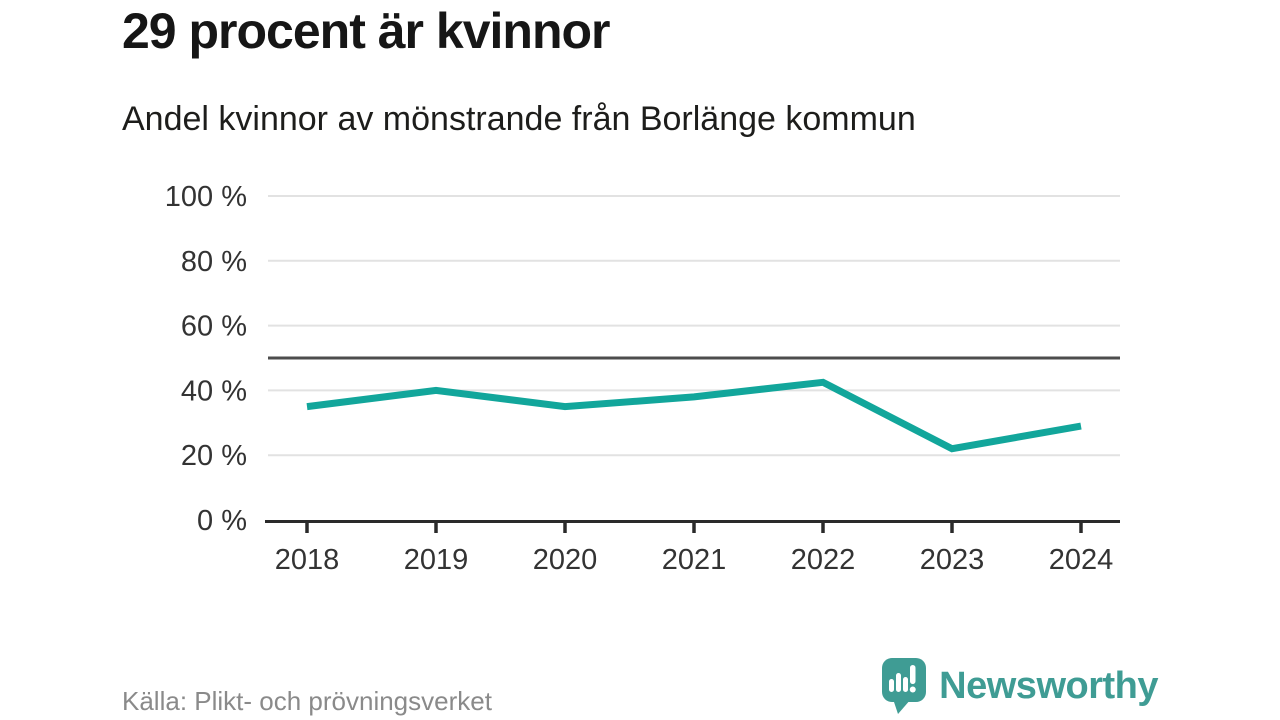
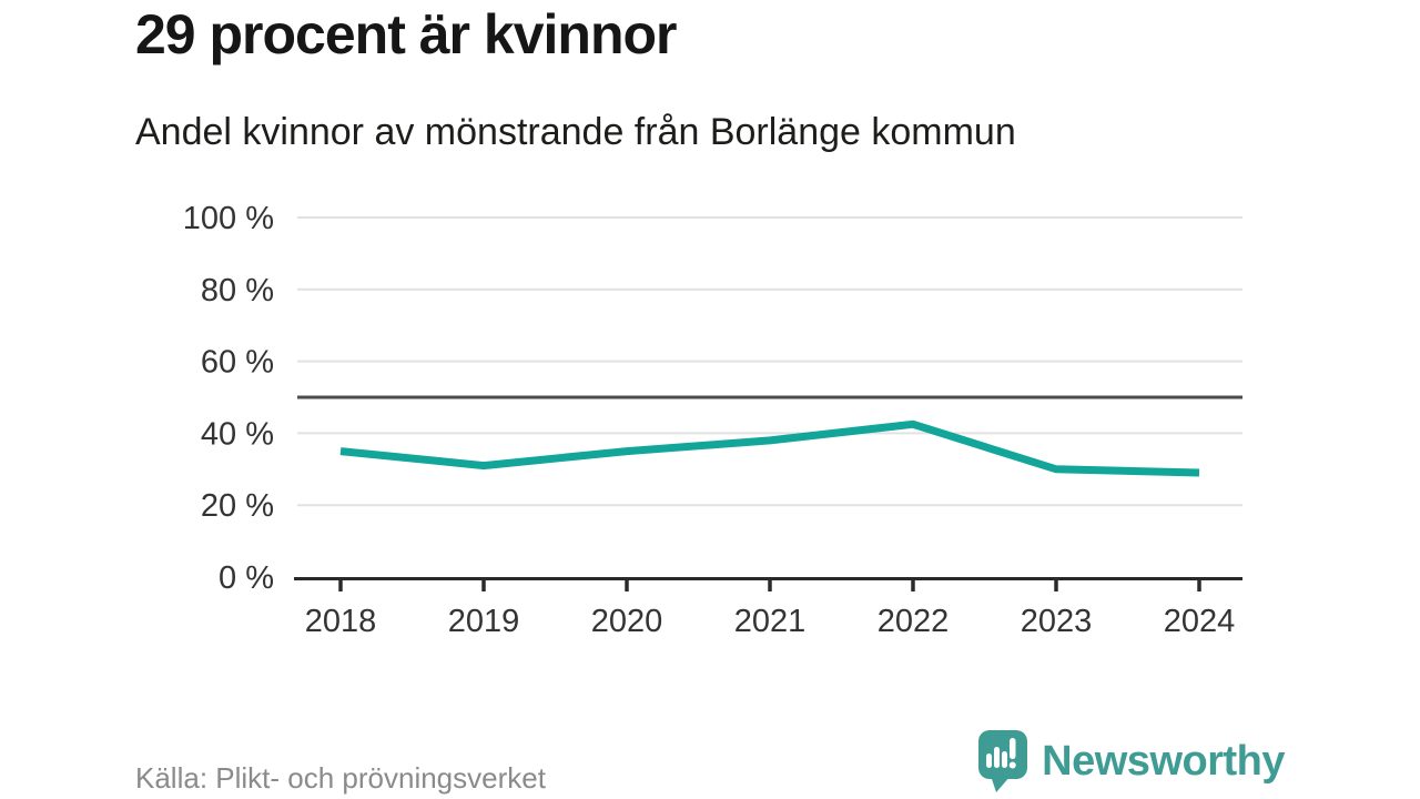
2019: 40% -> 31%
2023: 22% -> 30%
